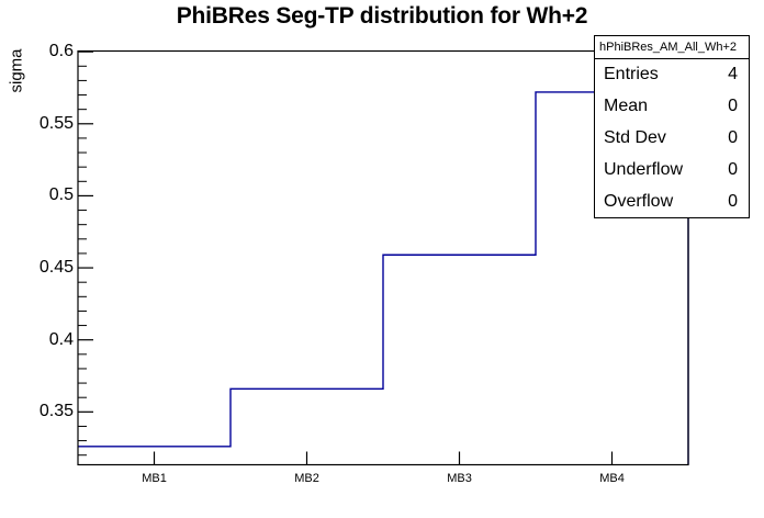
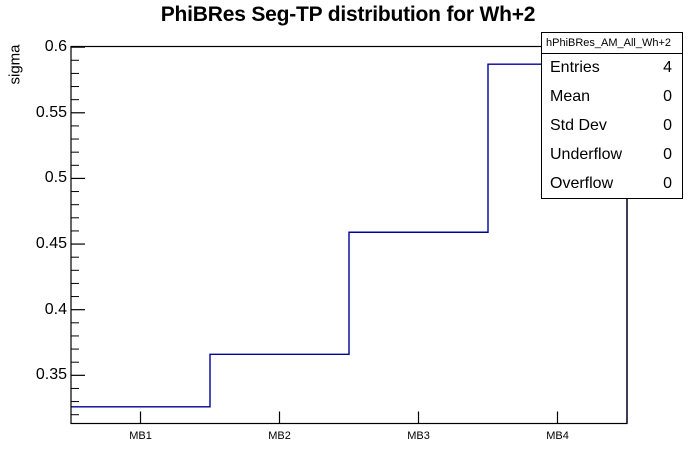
MB4: 0.572 -> 0.587
